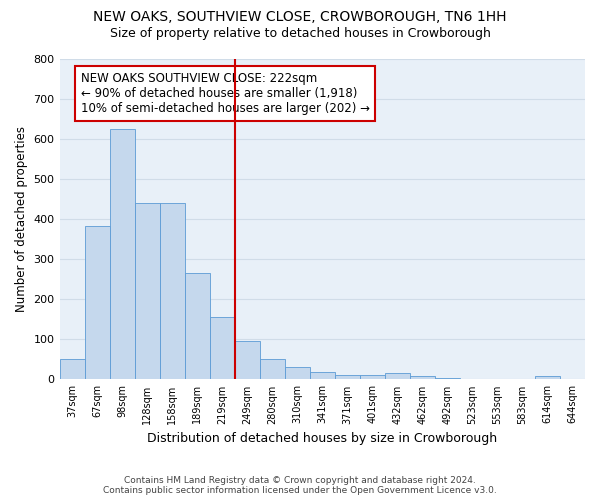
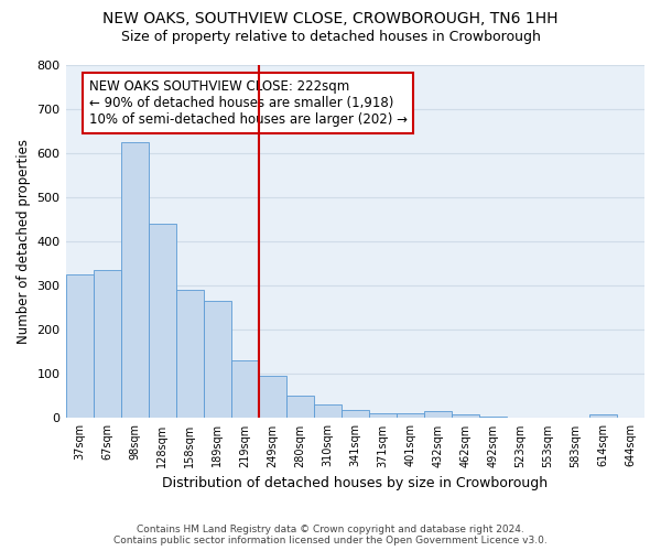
37sqm: 50 -> 325
67sqm: 383 -> 335
158sqm: 440 -> 290
219sqm: 155 -> 130
